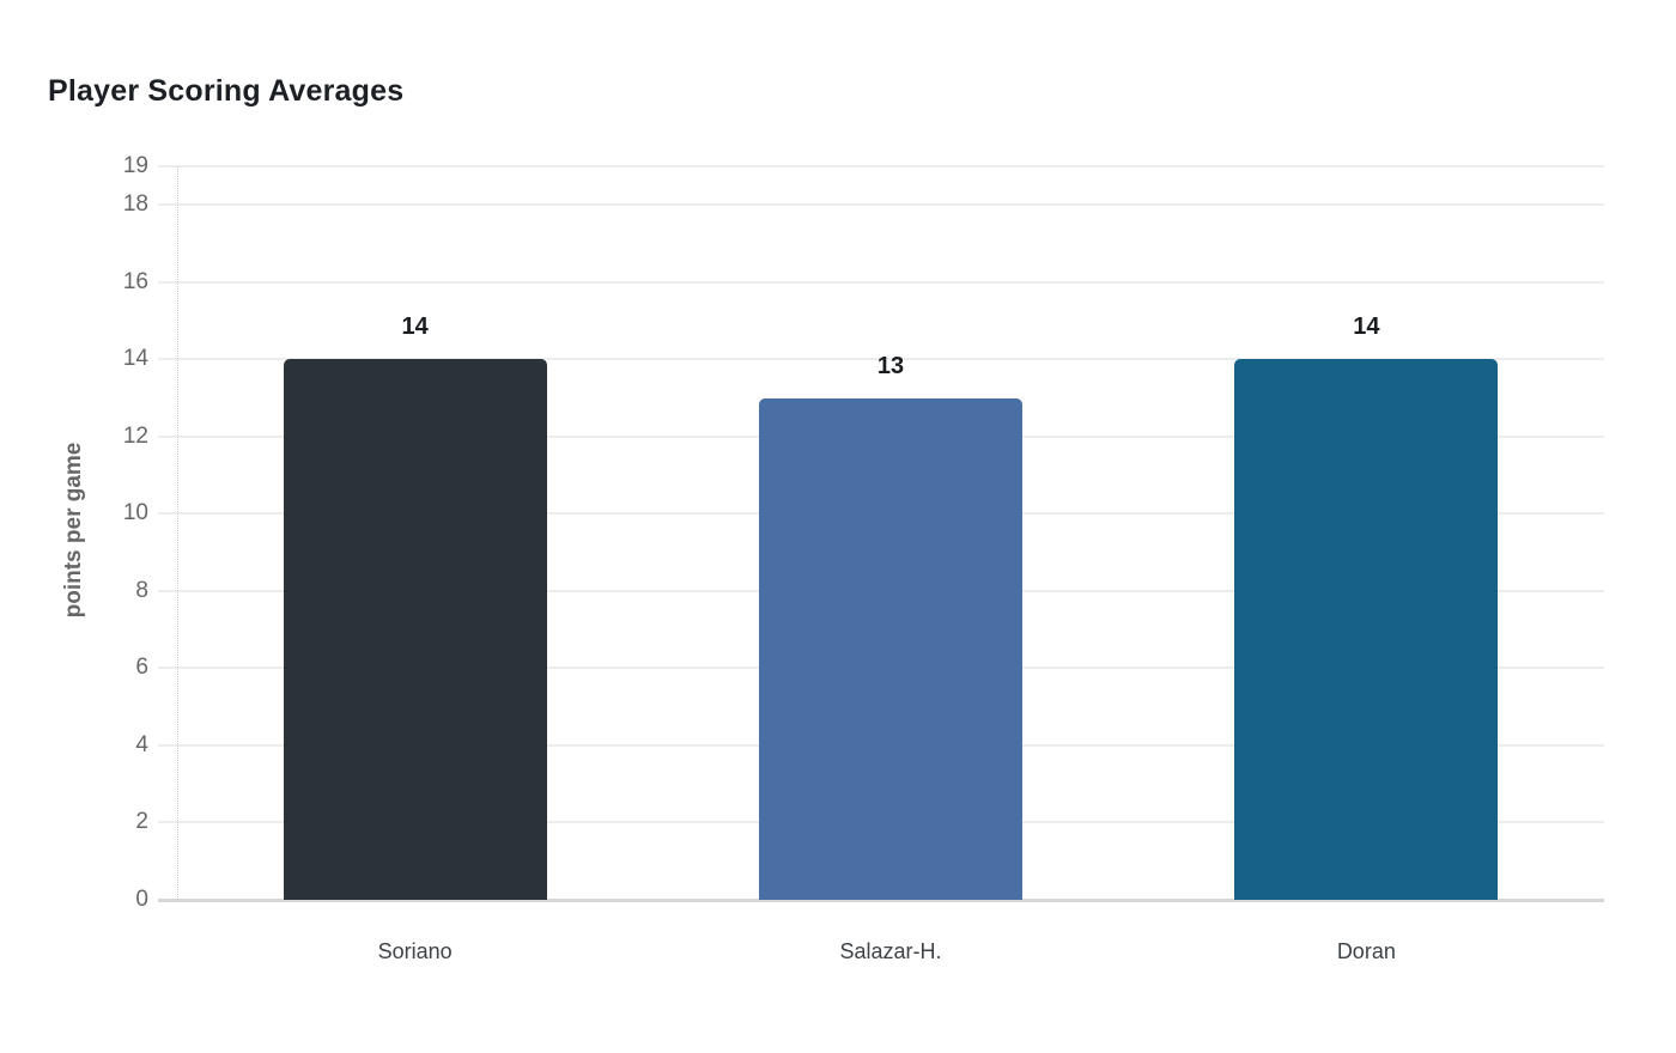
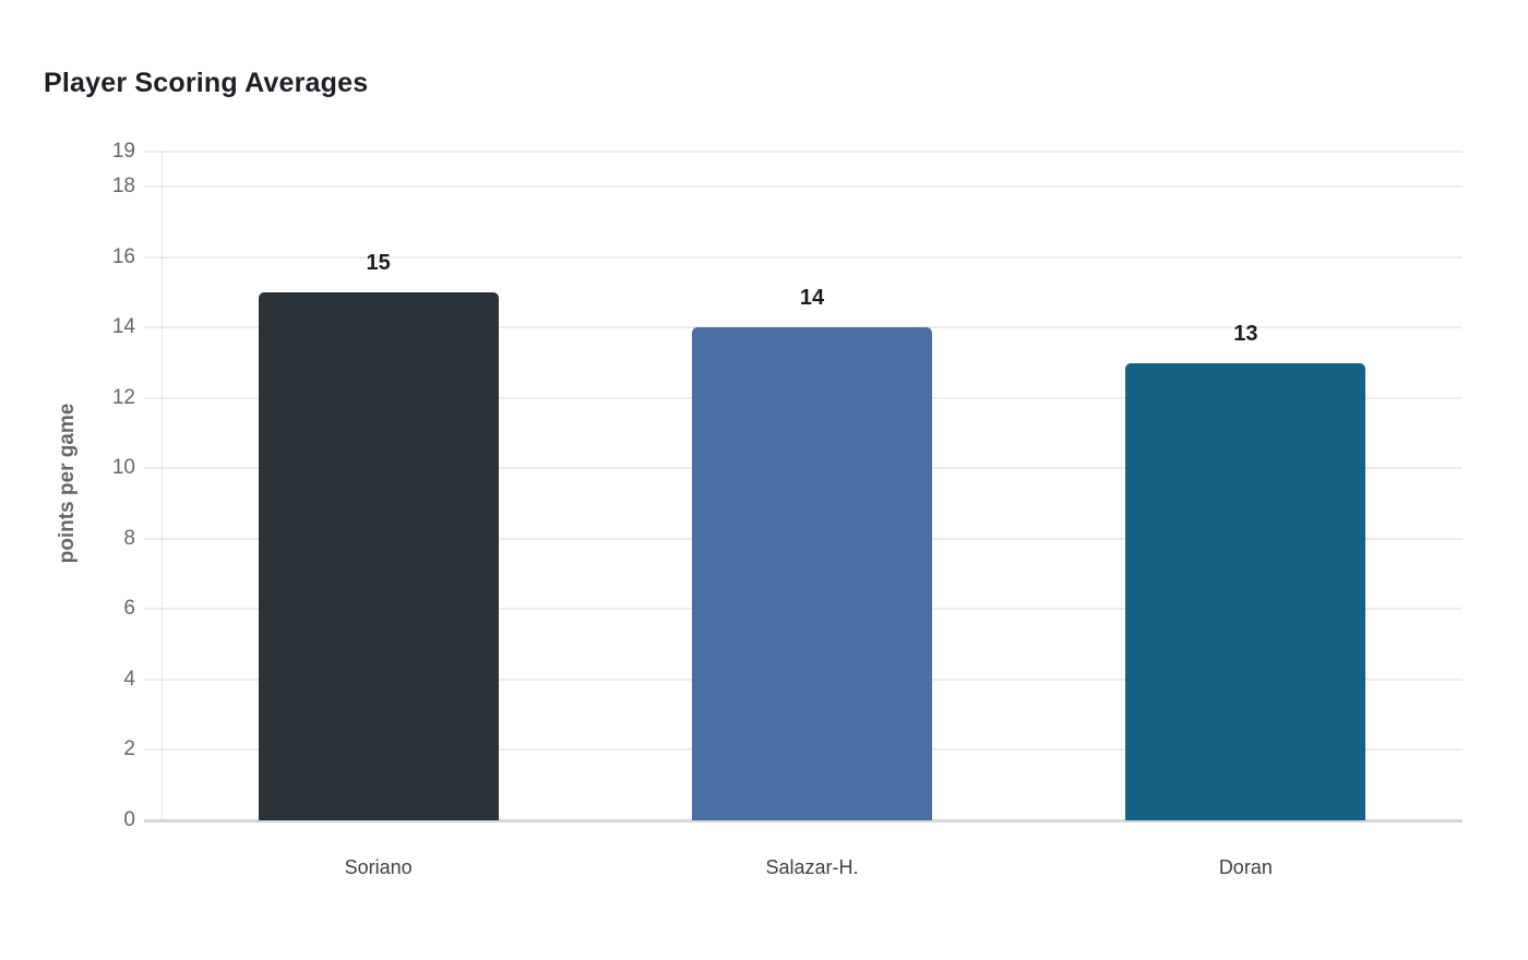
Soriano: 14 -> 15
Salazar-H.: 13 -> 14
Doran: 14 -> 13
